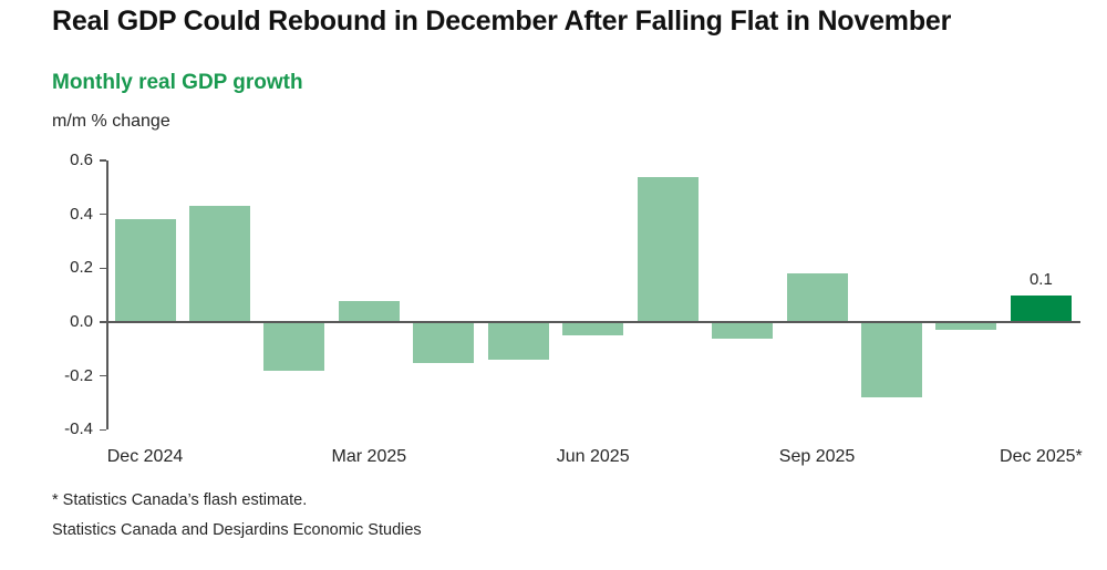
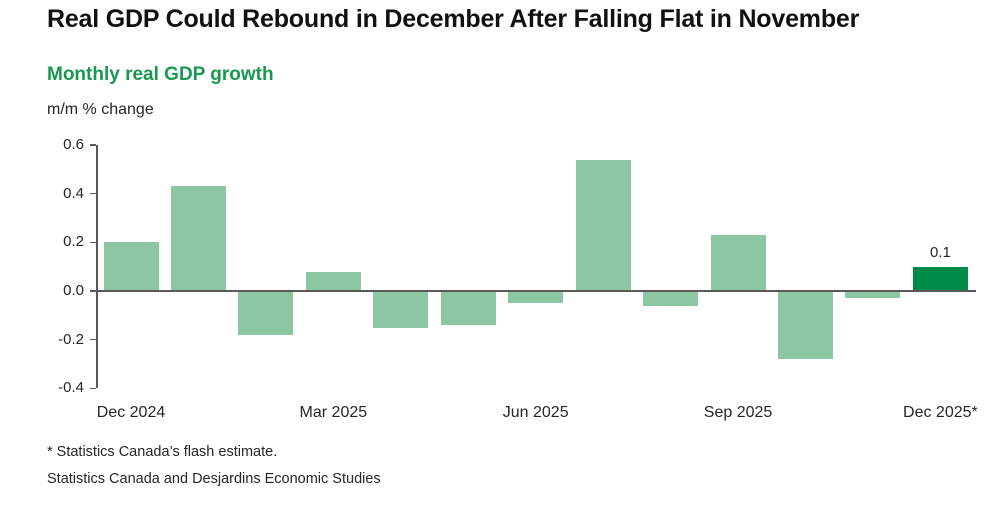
Dec 2024: 0.38 -> 0.20
Sep 2025: 0.18 -> 0.23
